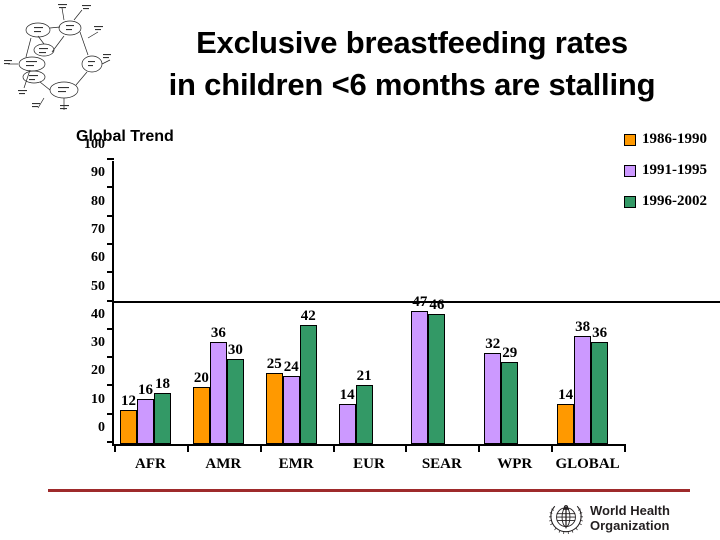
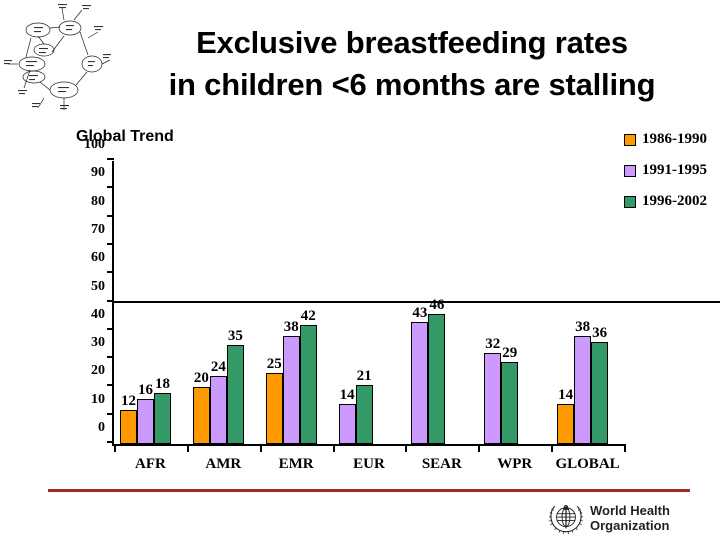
1991-1995/AMR: 36 -> 24
1996-2002/AMR: 30 -> 35
1991-1995/EMR: 24 -> 38
1991-1995/SEAR: 47 -> 43
